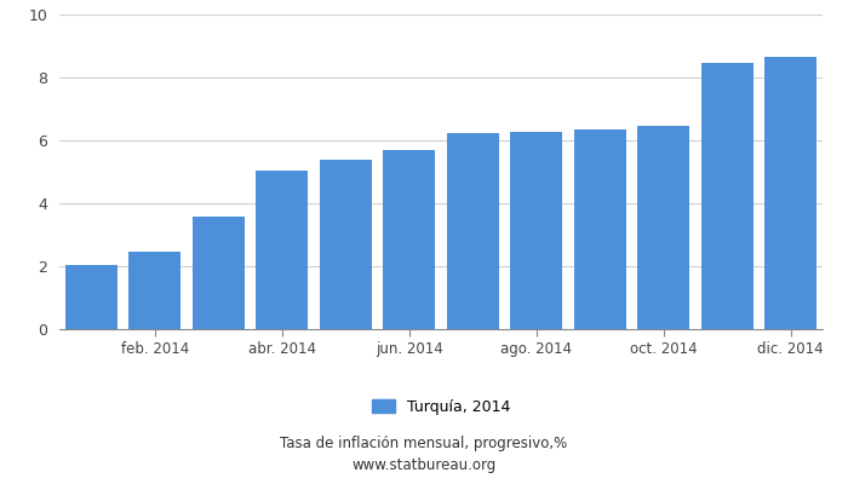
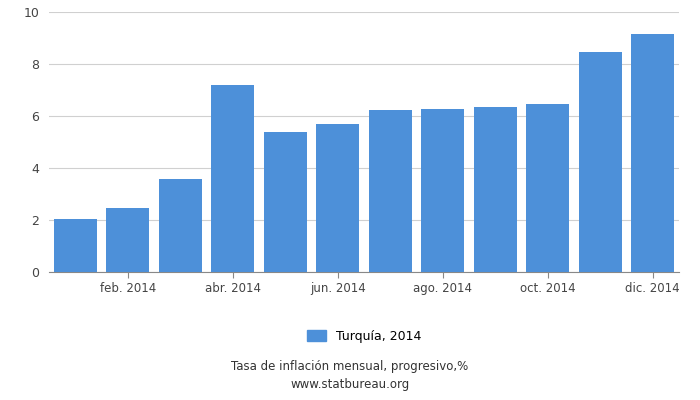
abr. 2014: 5.02 -> 7.20
dic. 2014: 8.65 -> 9.15
